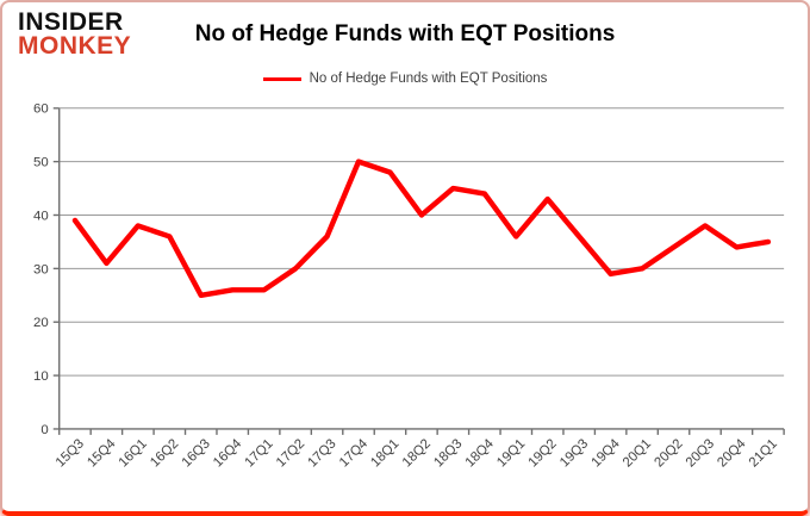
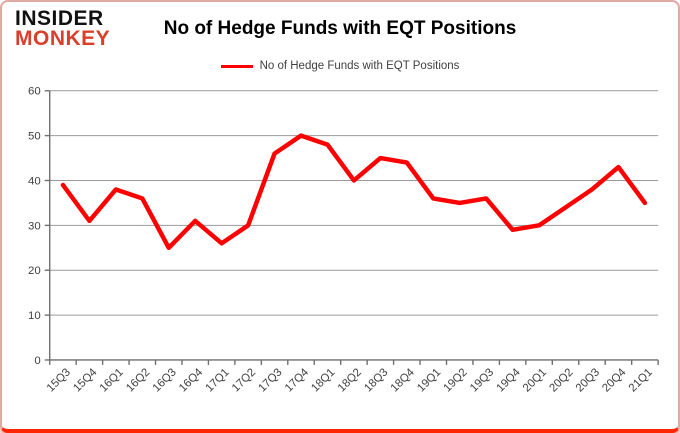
16Q4: 26 -> 31
17Q3: 36 -> 46
19Q2: 43 -> 35
20Q4: 34 -> 43
